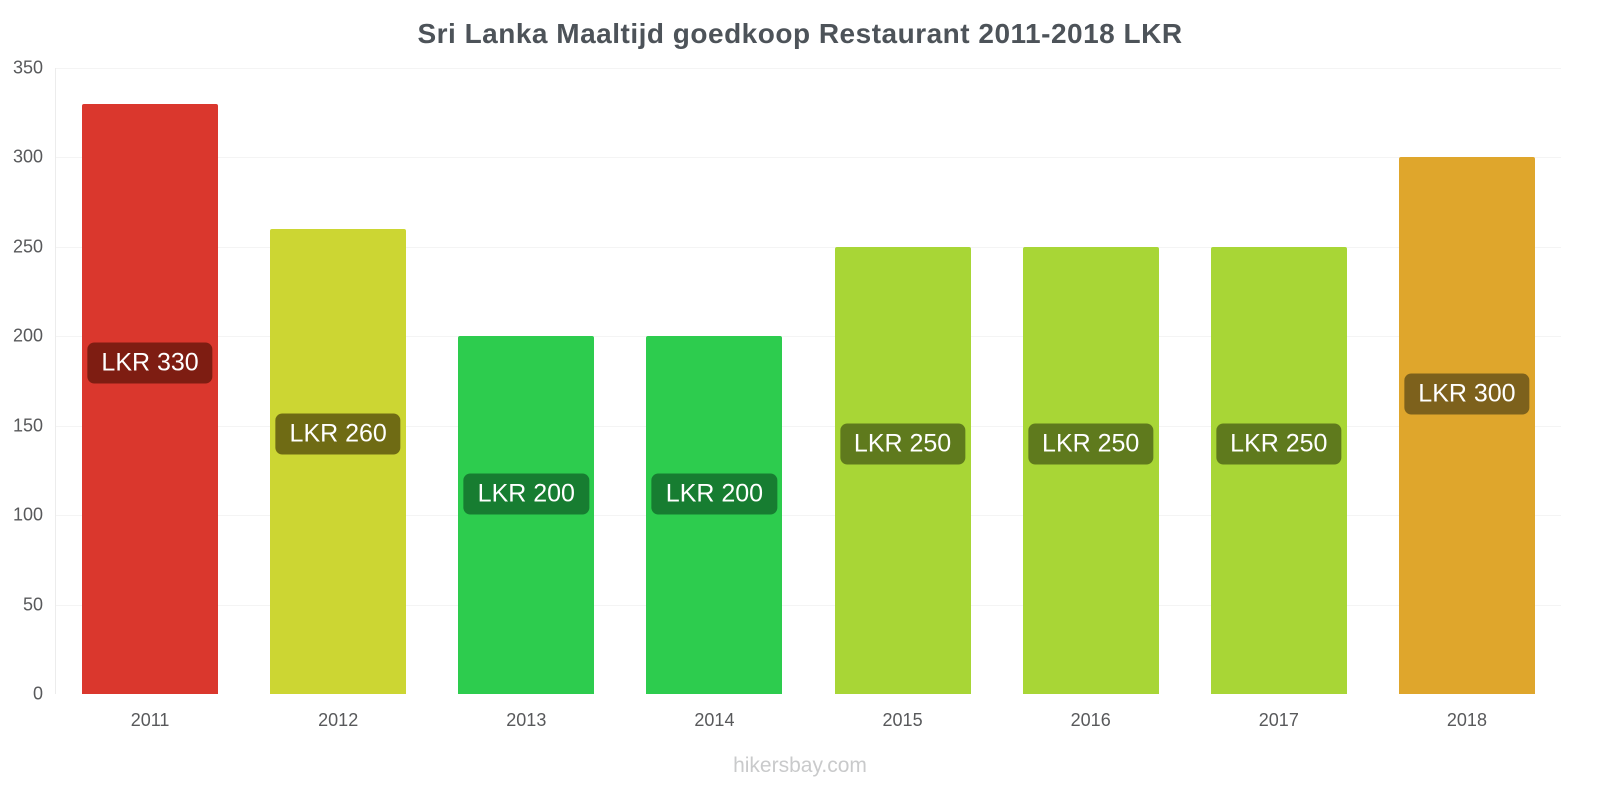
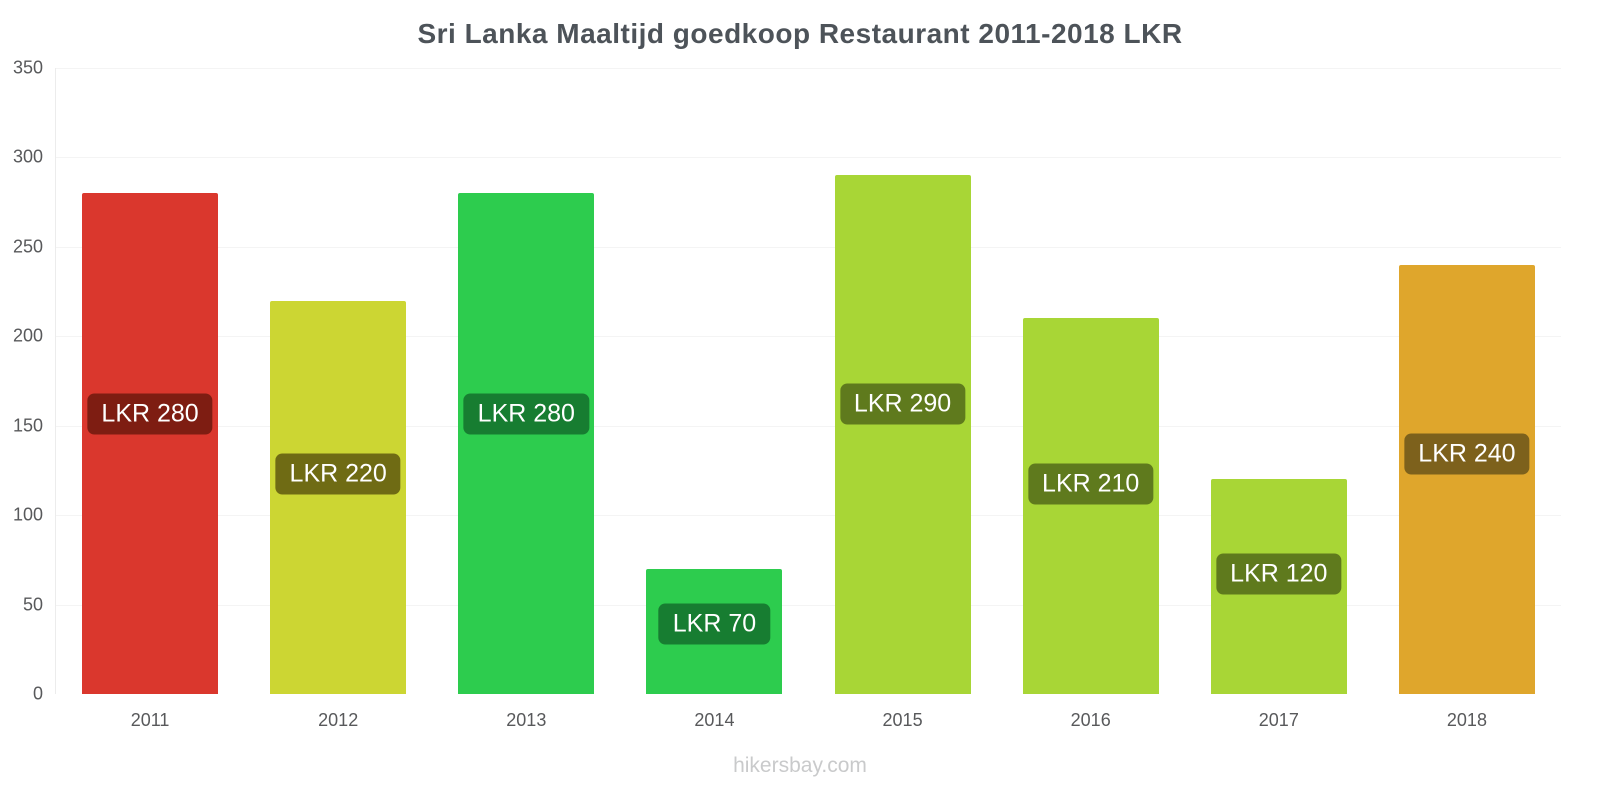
2011: 330 -> 280
2012: 260 -> 220
2013: 200 -> 280
2014: 200 -> 70
2015: 250 -> 290
2016: 250 -> 210
2017: 250 -> 120
2018: 300 -> 240
